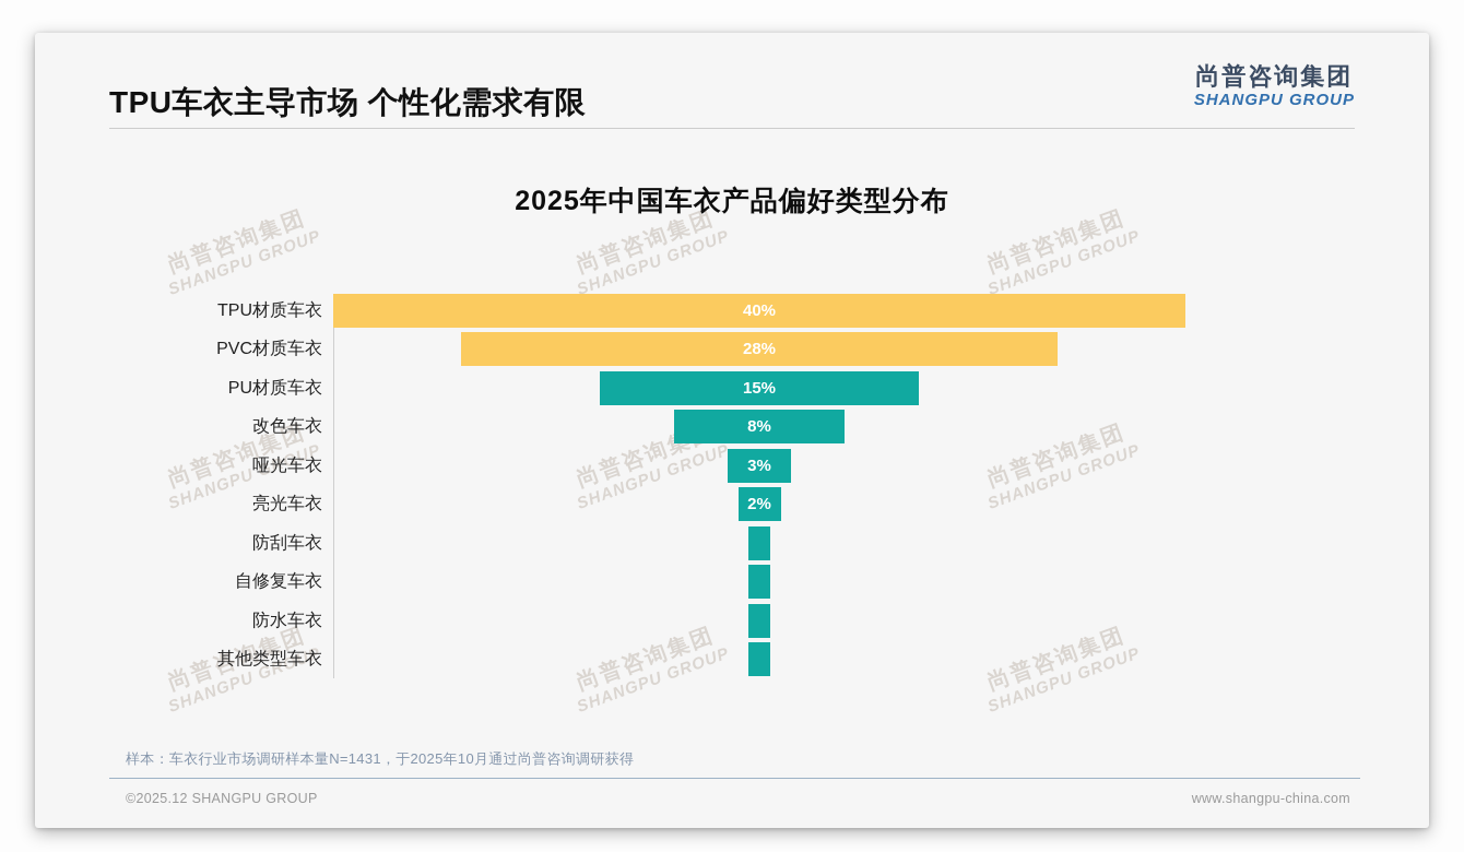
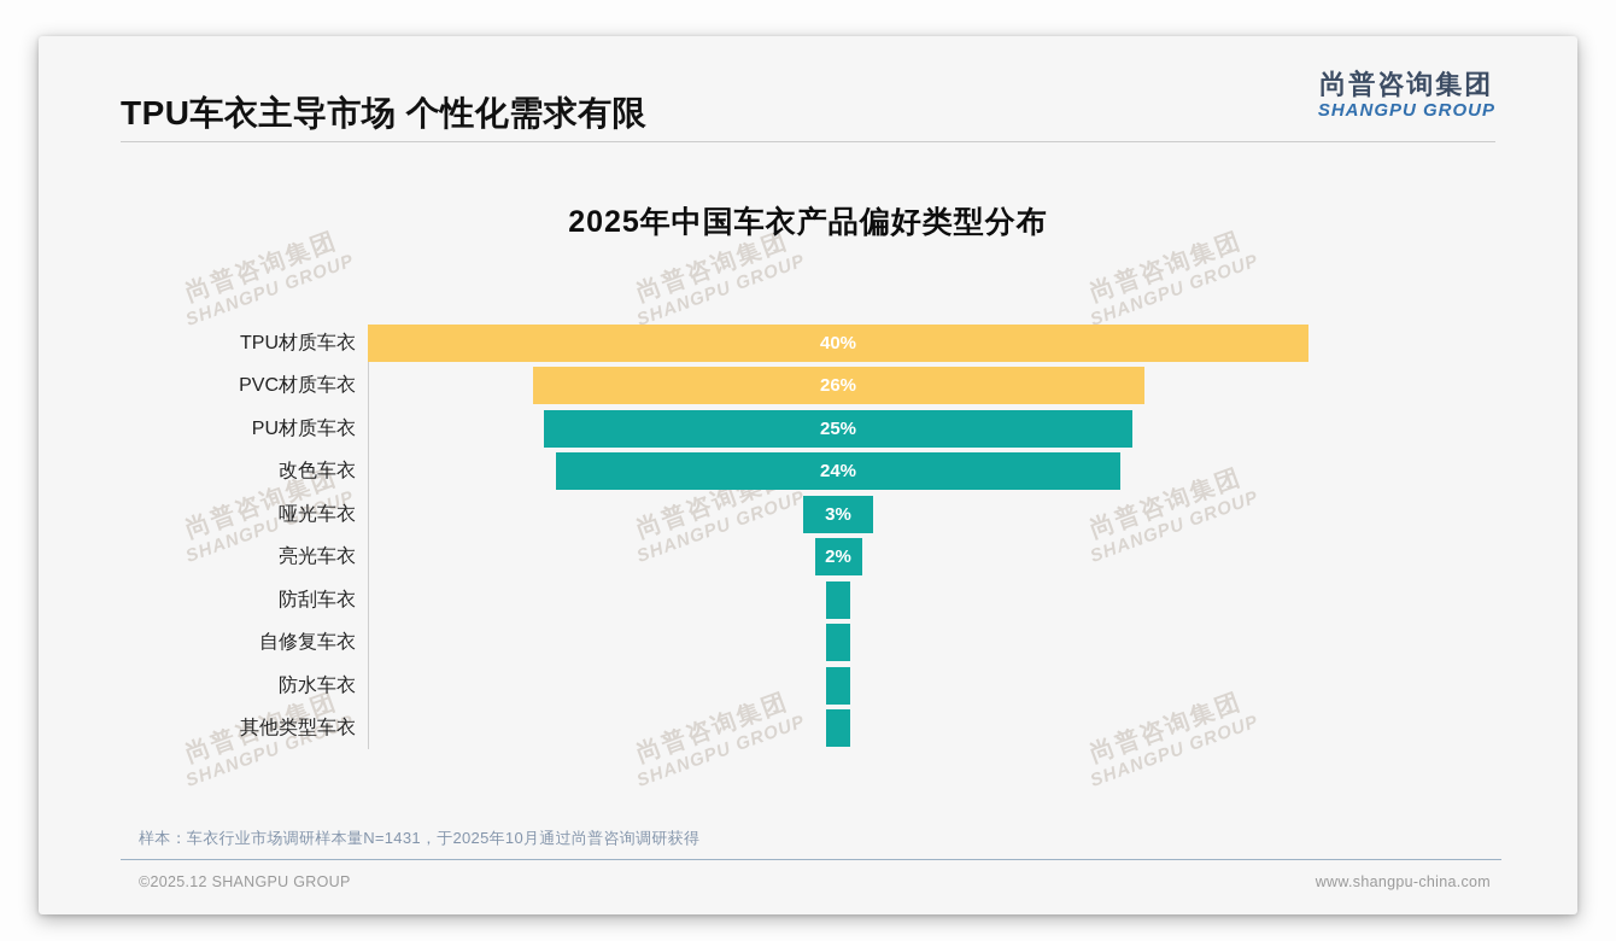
PVC材质车衣: 28% -> 26%
PU材质车衣: 15% -> 25%
改色车衣: 8% -> 24%
